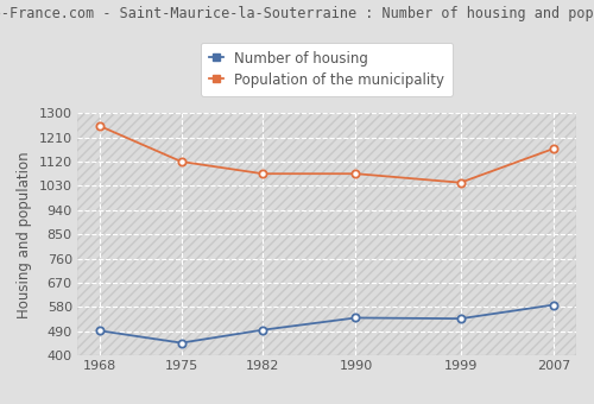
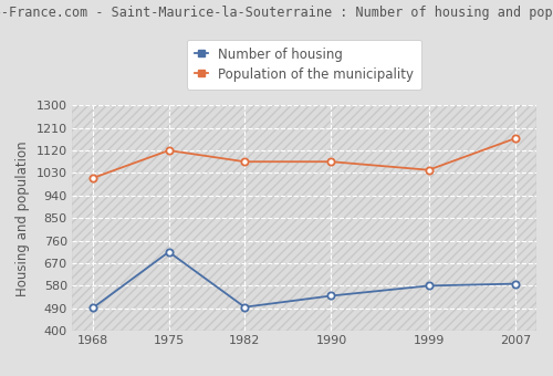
Population of the municipality/1968: 1252 -> 1010
Number of housing/1975: 447 -> 715
Number of housing/1999: 537 -> 580
